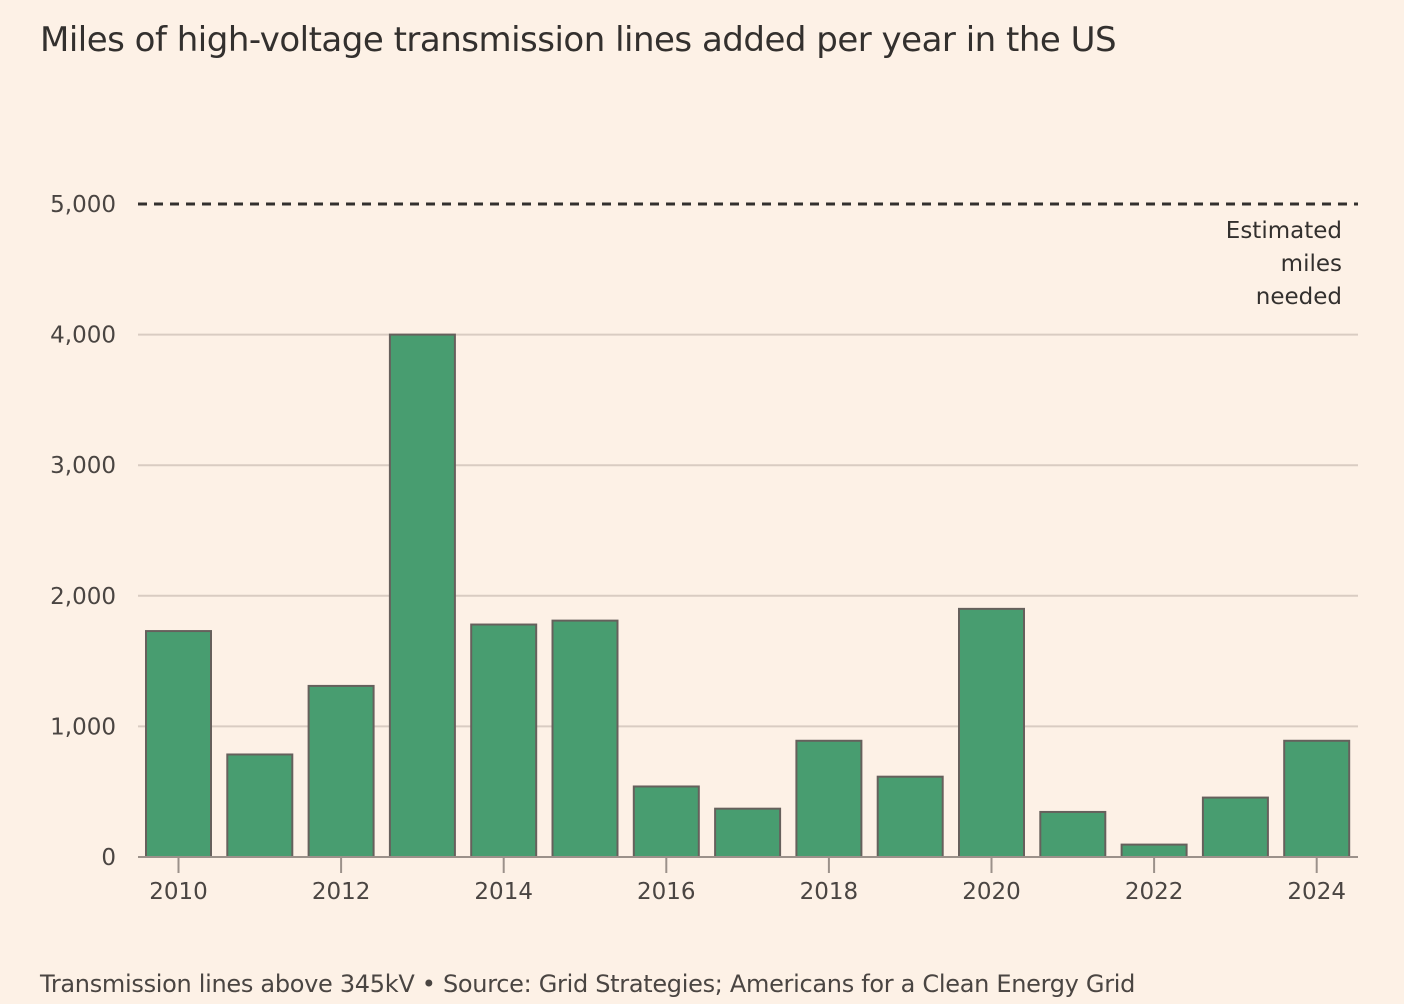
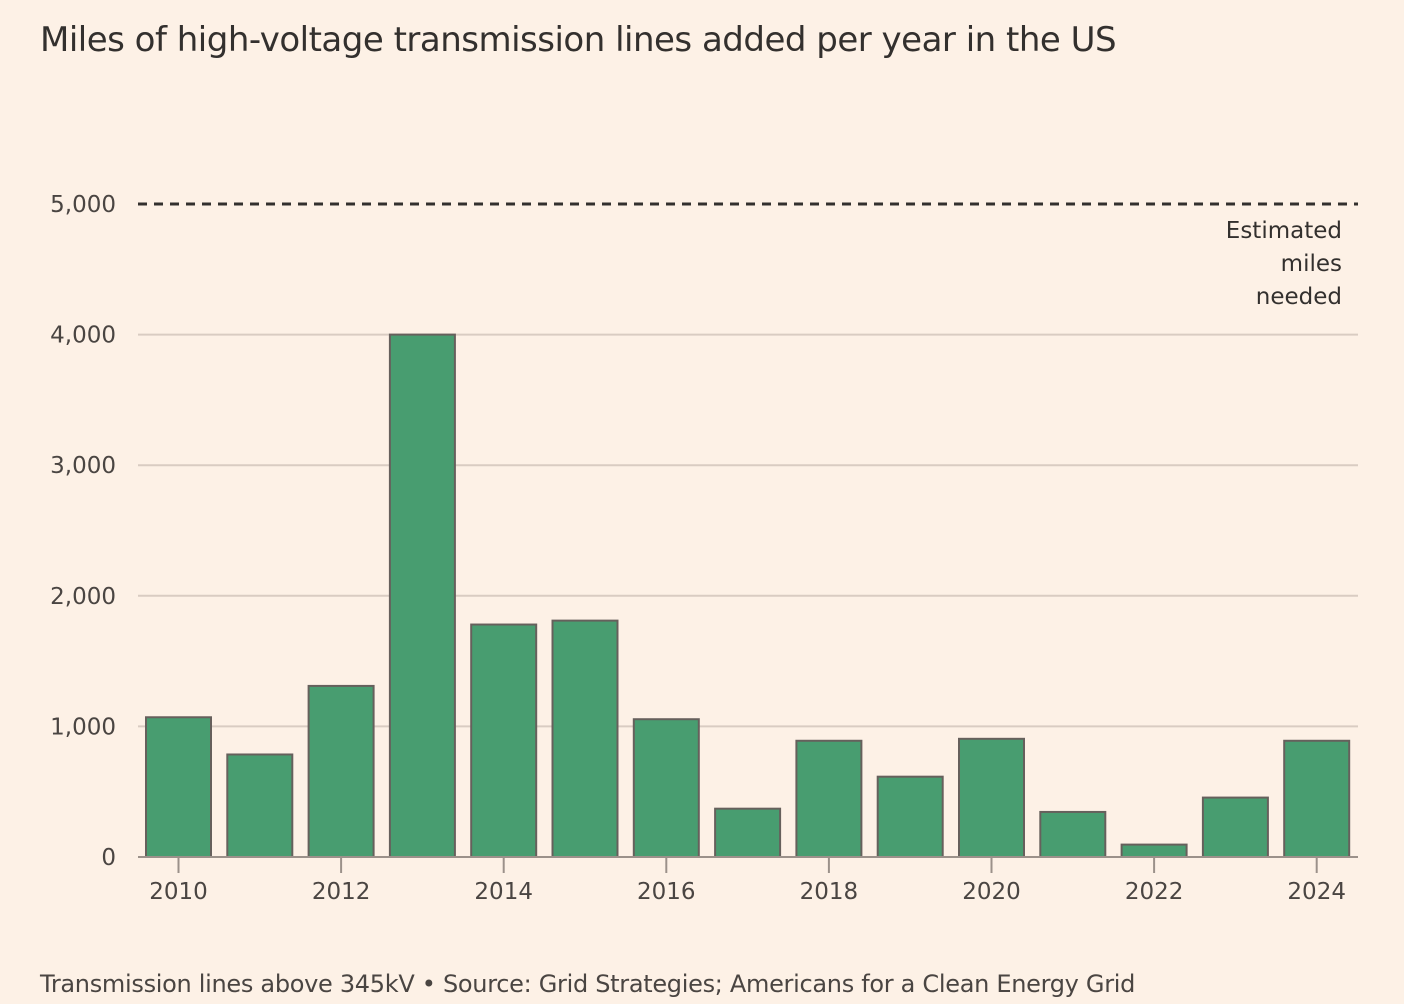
2010: 1730 -> 1070
2016: 540 -> 1060
2020: 1900 -> 900
